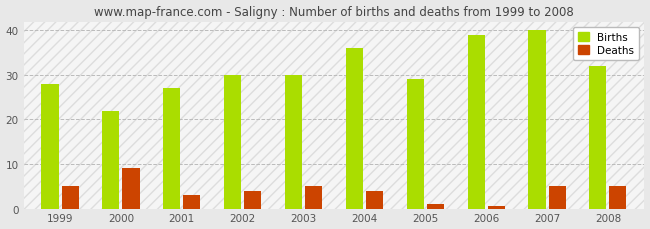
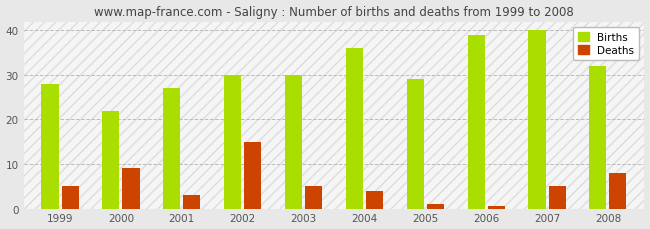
Deaths/2002: 4.0 -> 15.0
Deaths/2008: 5.0 -> 8.0
